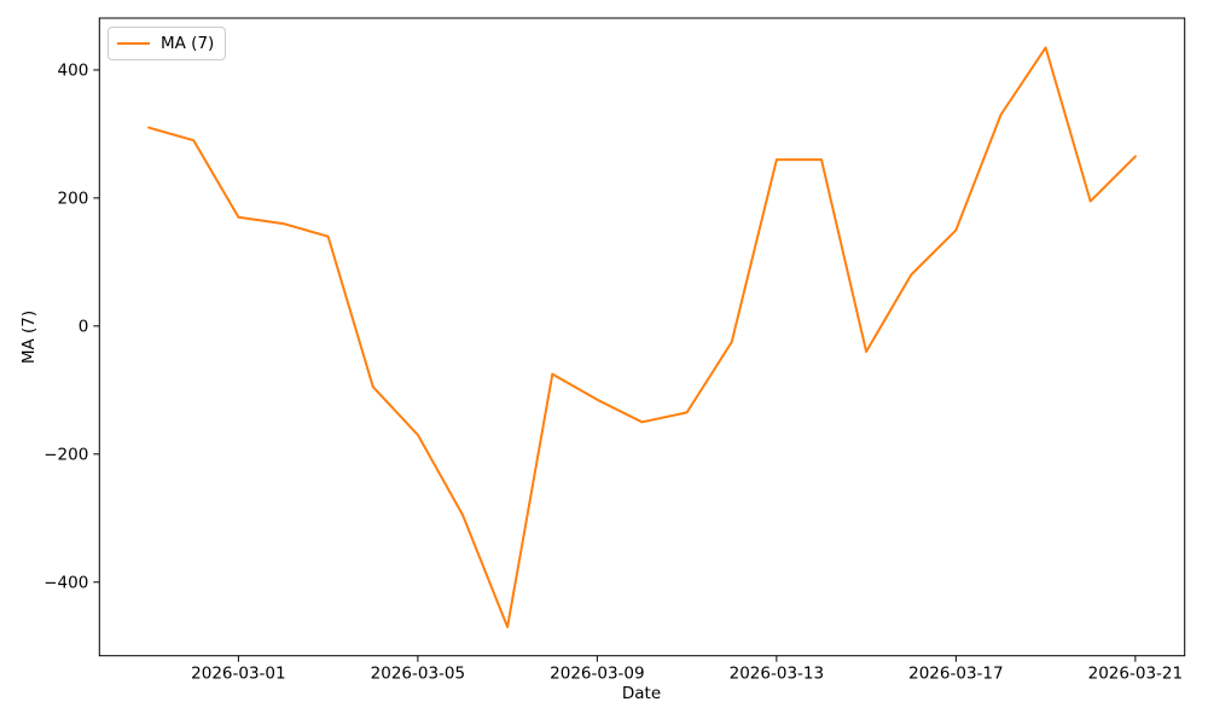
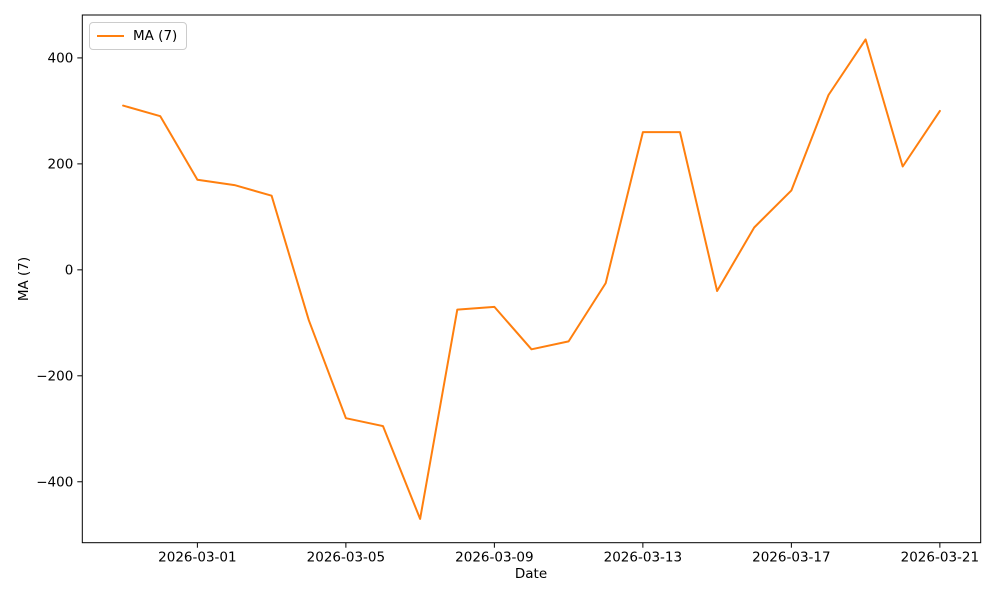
2026-03-05: -170 -> -280
2026-03-09: -120 -> -70
2026-03-21: 260 -> 300
